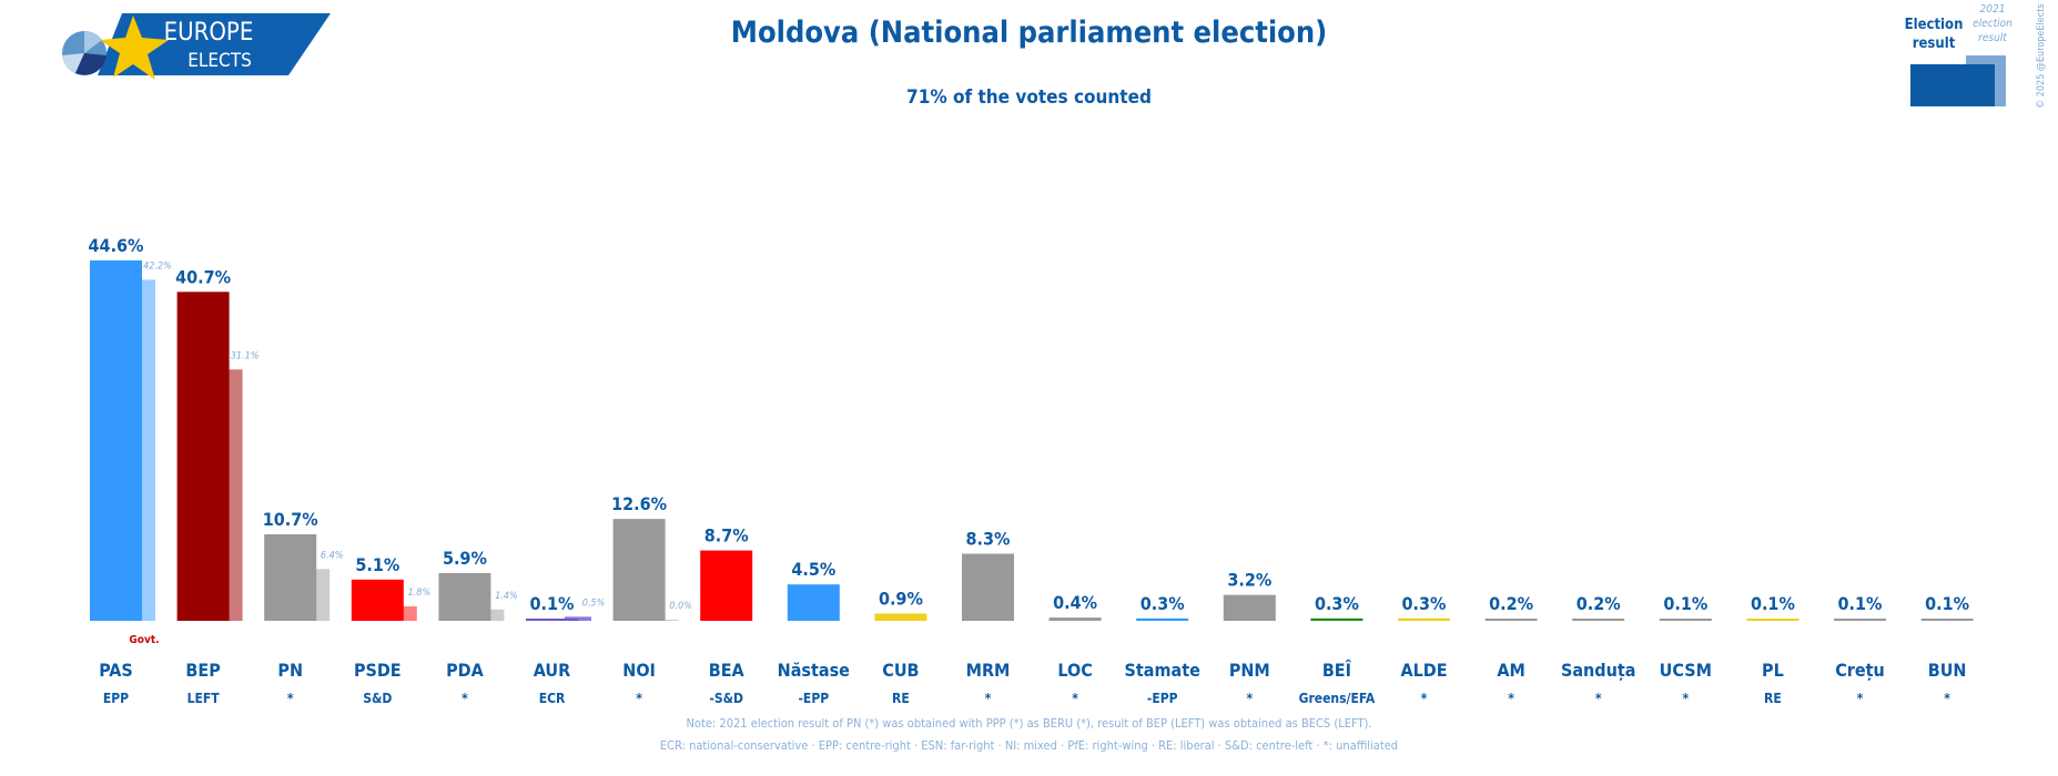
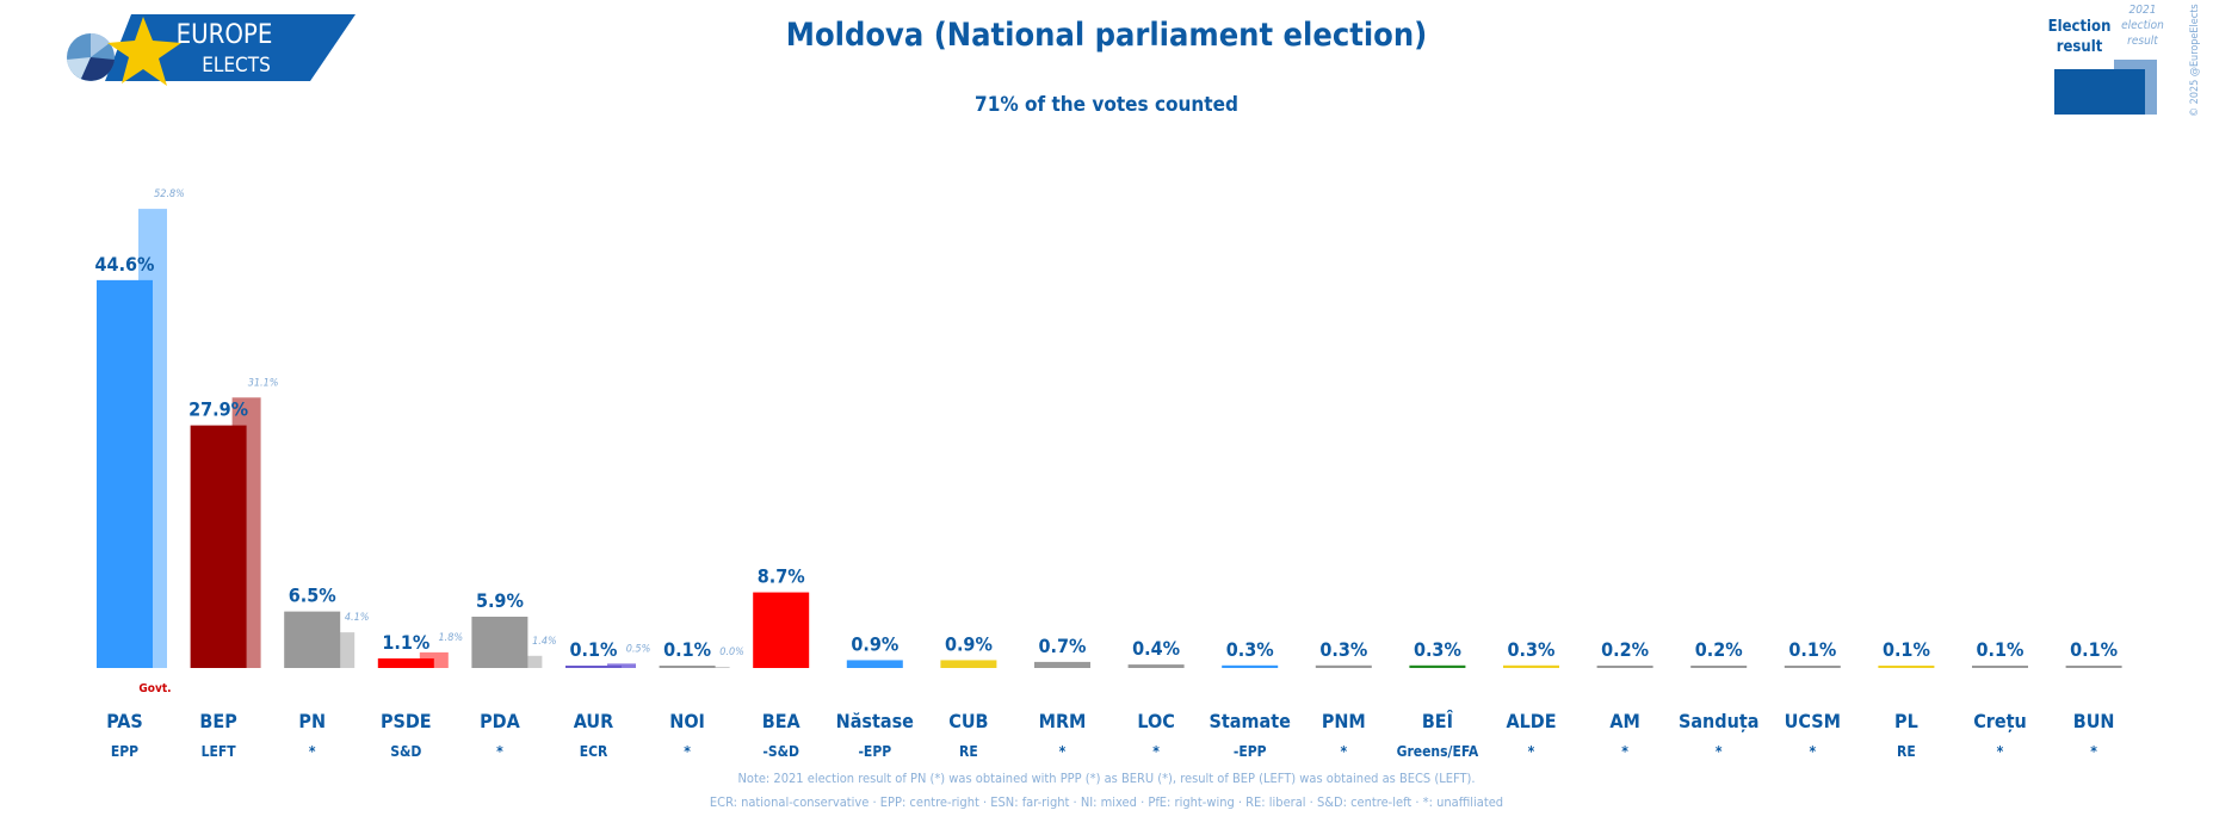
2021 election result/PAS: 42.2% -> 52.8%
Election result/BEP: 40.7% -> 27.9%
Election result/PN: 10.7% -> 6.5%
2021 election result/PN: 6.4% -> 4.1%
Election result/PSDE: 5.1% -> 1.1%
Election result/NOI: 12.6% -> 0.1%
Election result/Năstase: 4.5% -> 0.9%
Election result/MRM: 8.3% -> 0.7%
Election result/PNM: 3.2% -> 0.3%
